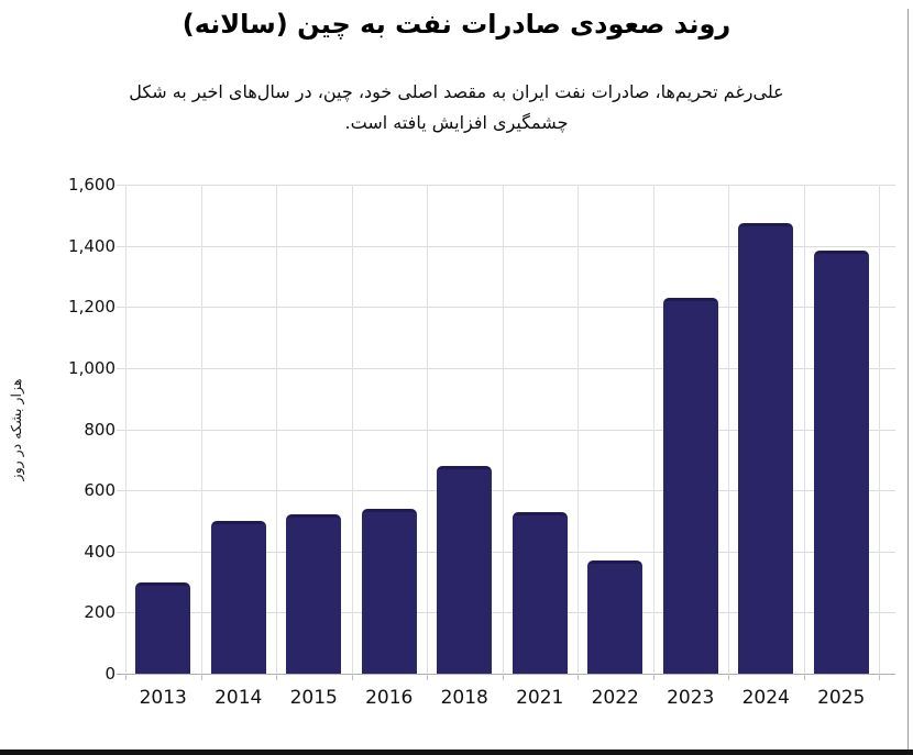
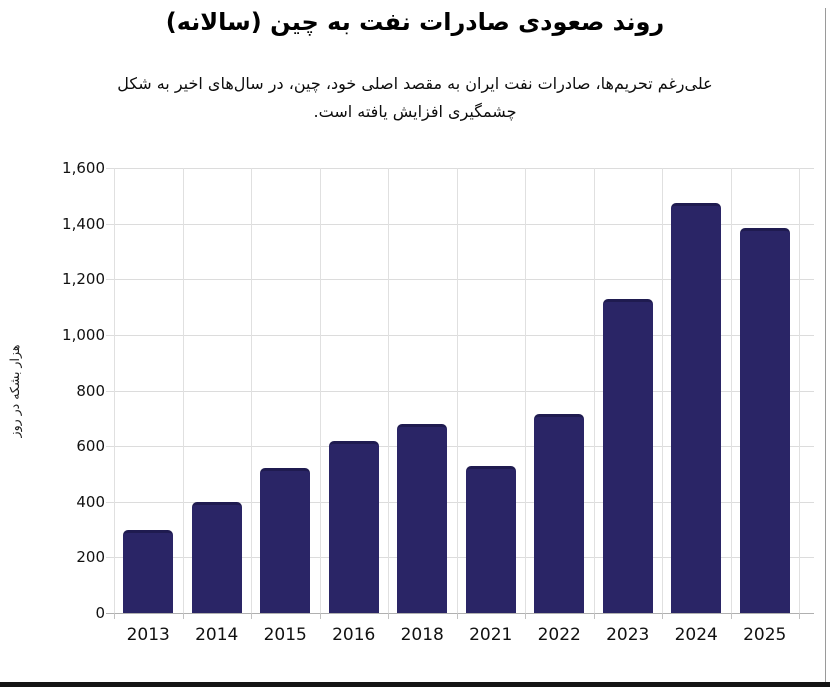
2014: 500 -> 400
2016: 540 -> 620
2022: 370 -> 720
2023: 1230 -> 1130
